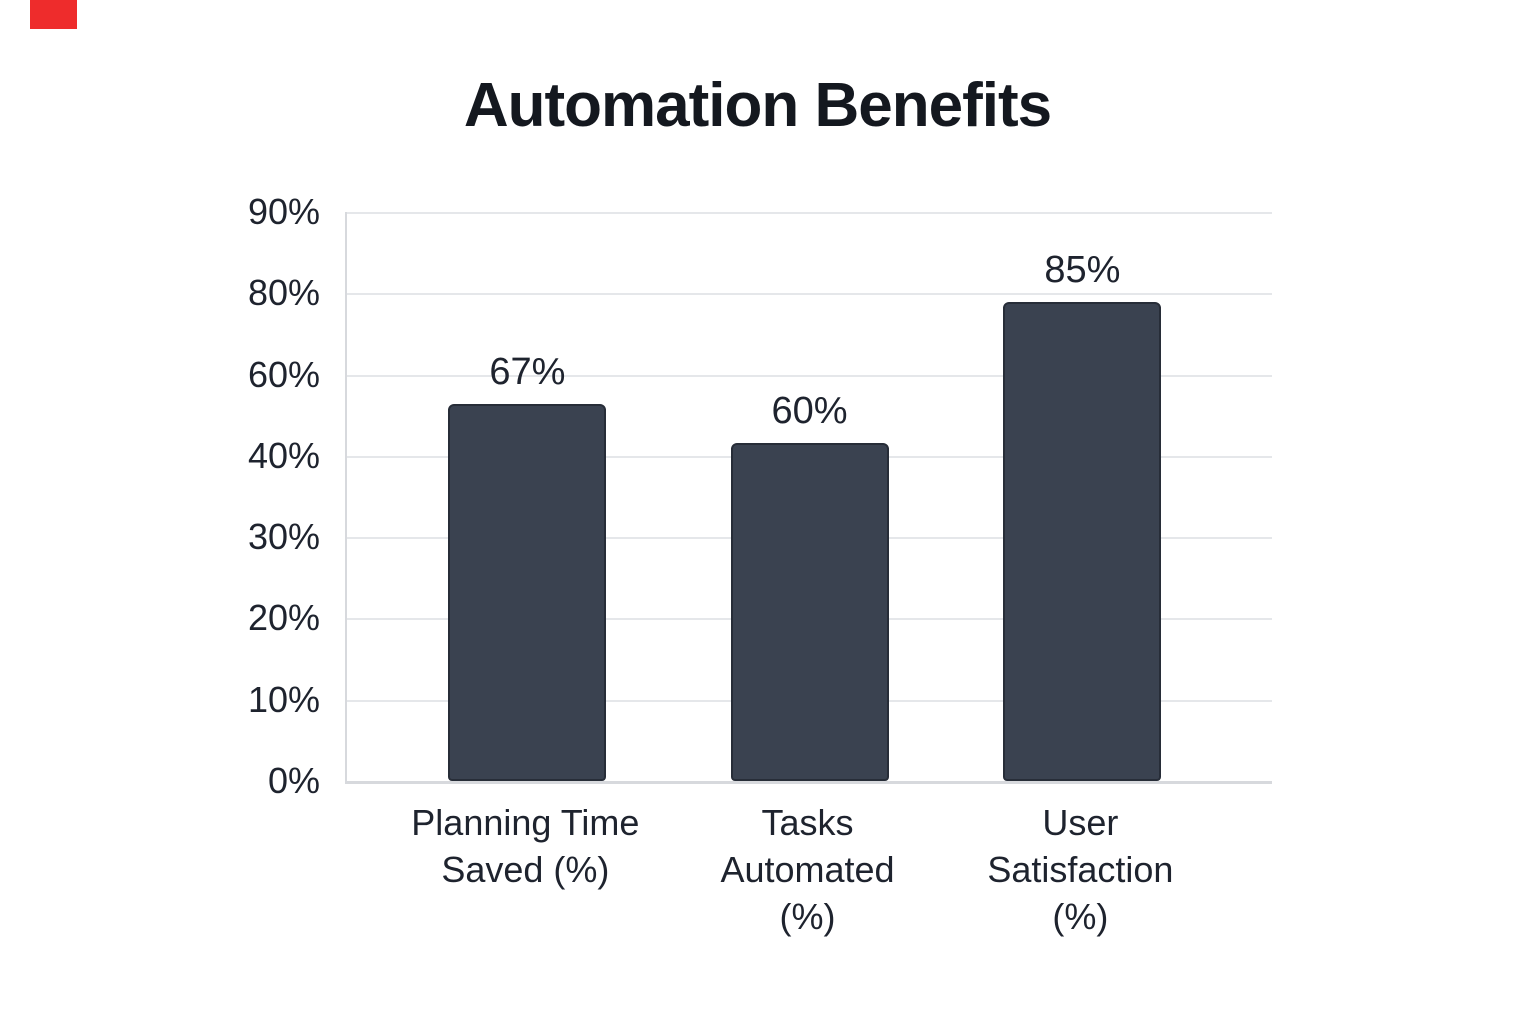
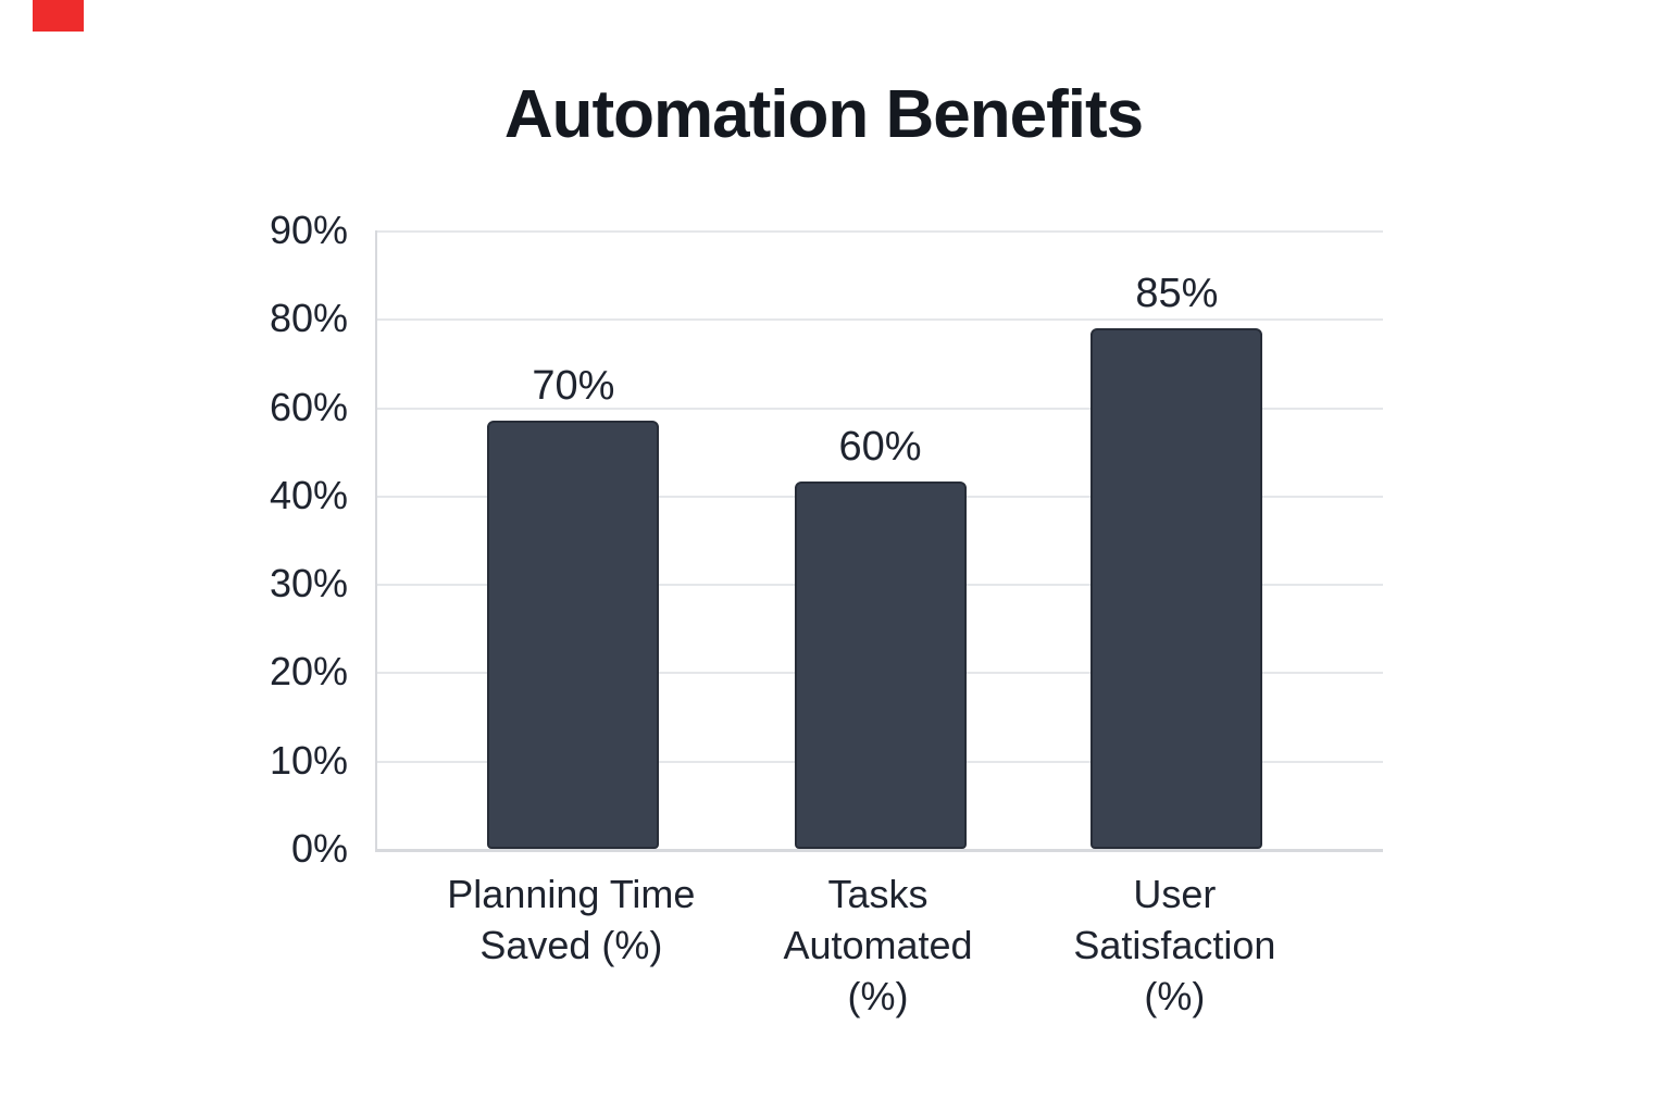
Planning Time Saved (%): 67% -> 70%
